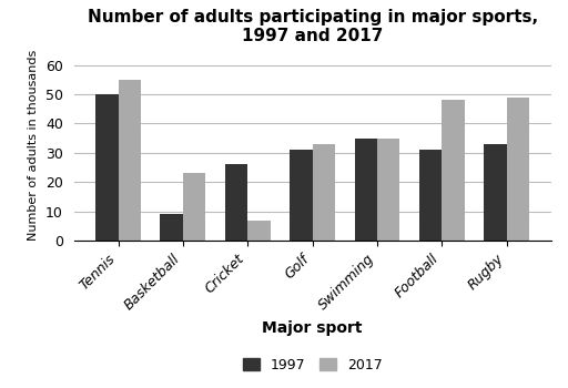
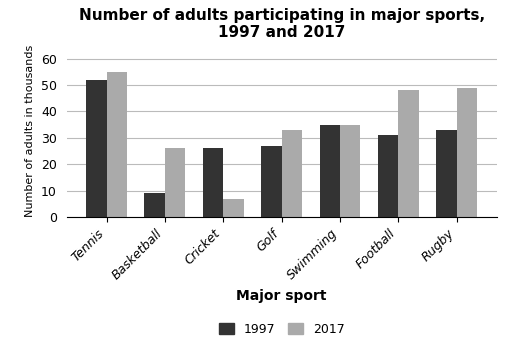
1997/Tennis: 50 -> 52
2017/Basketball: 23 -> 26
1997/Golf: 31 -> 27
